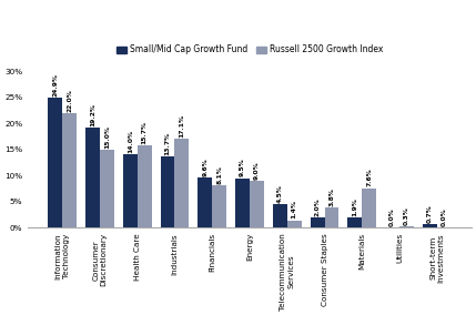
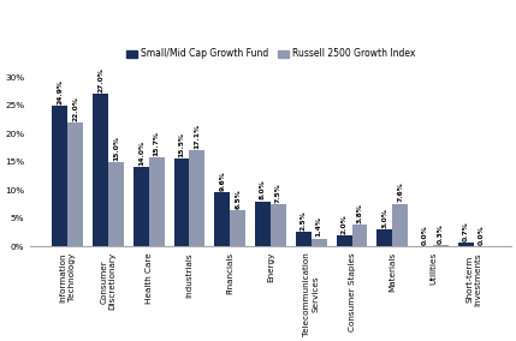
Small/Mid Cap Growth Fund/Consumer Discretionary: 19.2% -> 27.0%
Small/Mid Cap Growth Fund/Industrials: 13.7% -> 15.5%
Russell 2500 Growth Index/Financials: 8.1% -> 6.5%
Small/Mid Cap Growth Fund/Energy: 9.5% -> 8.0%
Russell 2500 Growth Index/Energy: 9.0% -> 7.5%
Small/Mid Cap Growth Fund/Telecommunication Services: 4.5% -> 2.5%
Small/Mid Cap Growth Fund/Materials: 1.9% -> 3.0%
